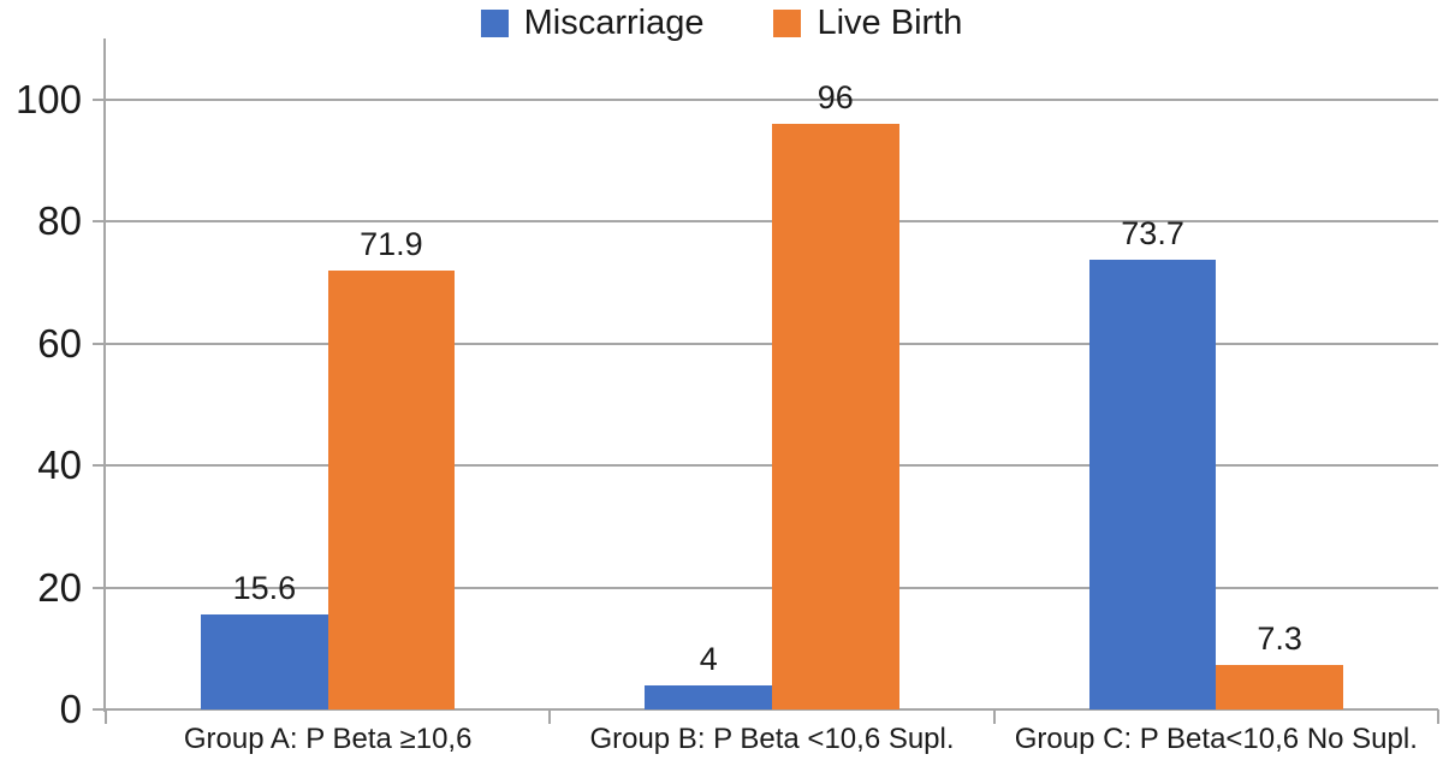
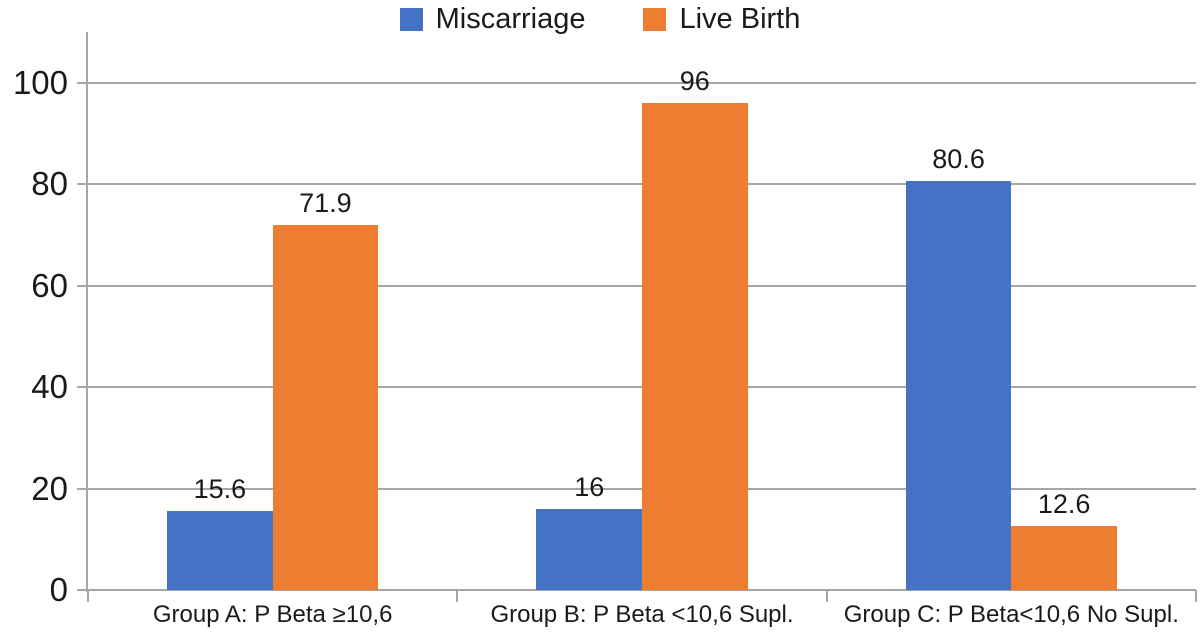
Miscarriage/Group B: P Beta <10,6 Supl.: 4 -> 16
Miscarriage/Group C: P Beta<10,6 No Supl.: 73.7 -> 80.6
Live Birth/Group C: P Beta<10,6 No Supl.: 7.3 -> 12.6
